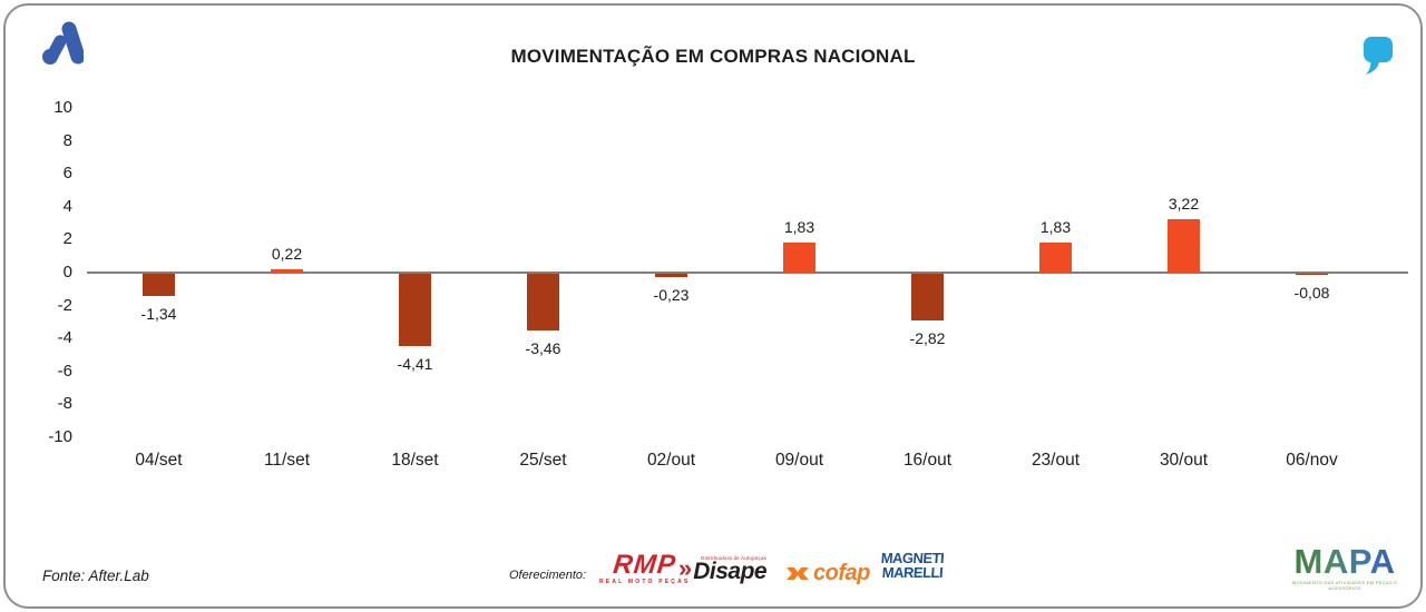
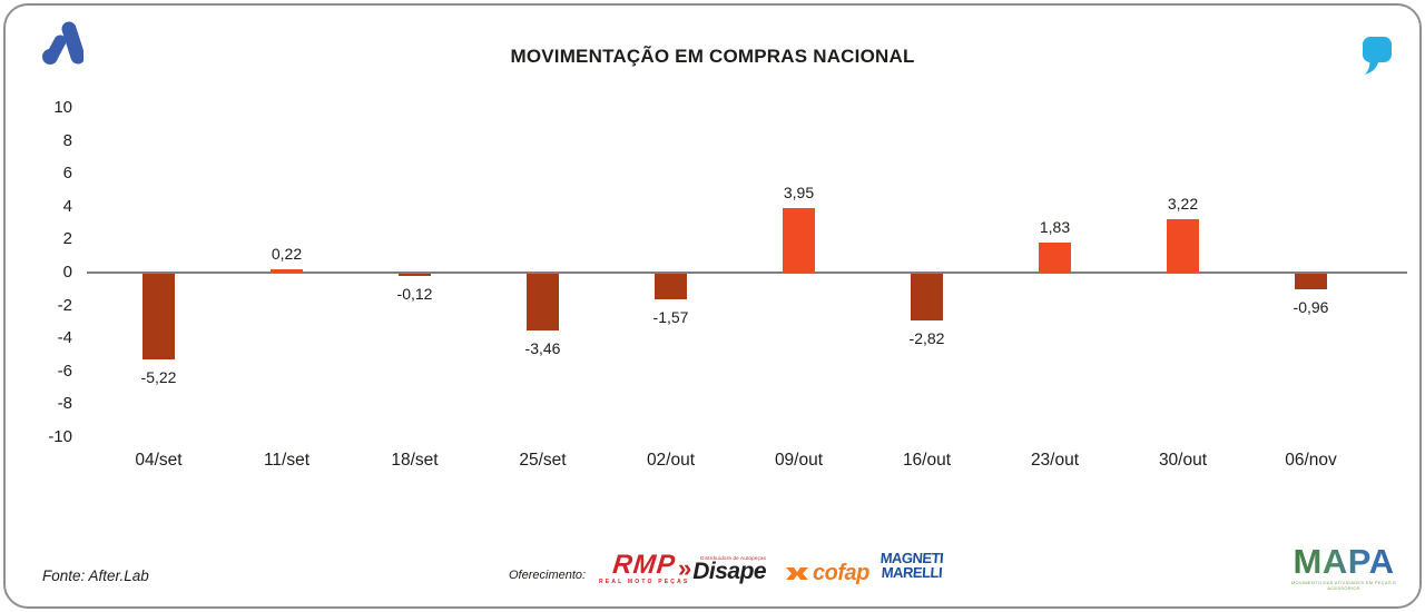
04/set: -1,34 -> -5,22
18/set: -4,41 -> -0,12
02/out: -0,23 -> -1,57
09/out: 1,83 -> 3,95
06/nov: -0,08 -> -0,96
